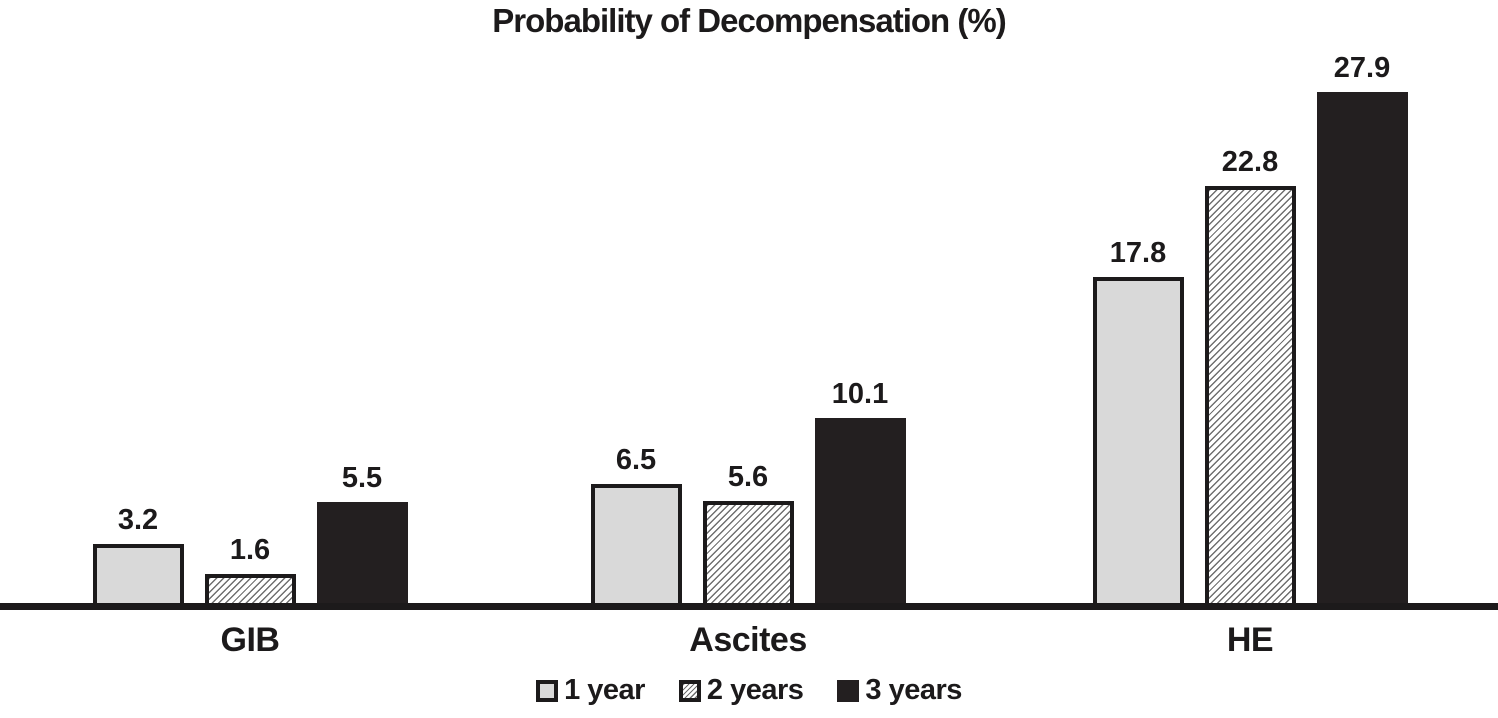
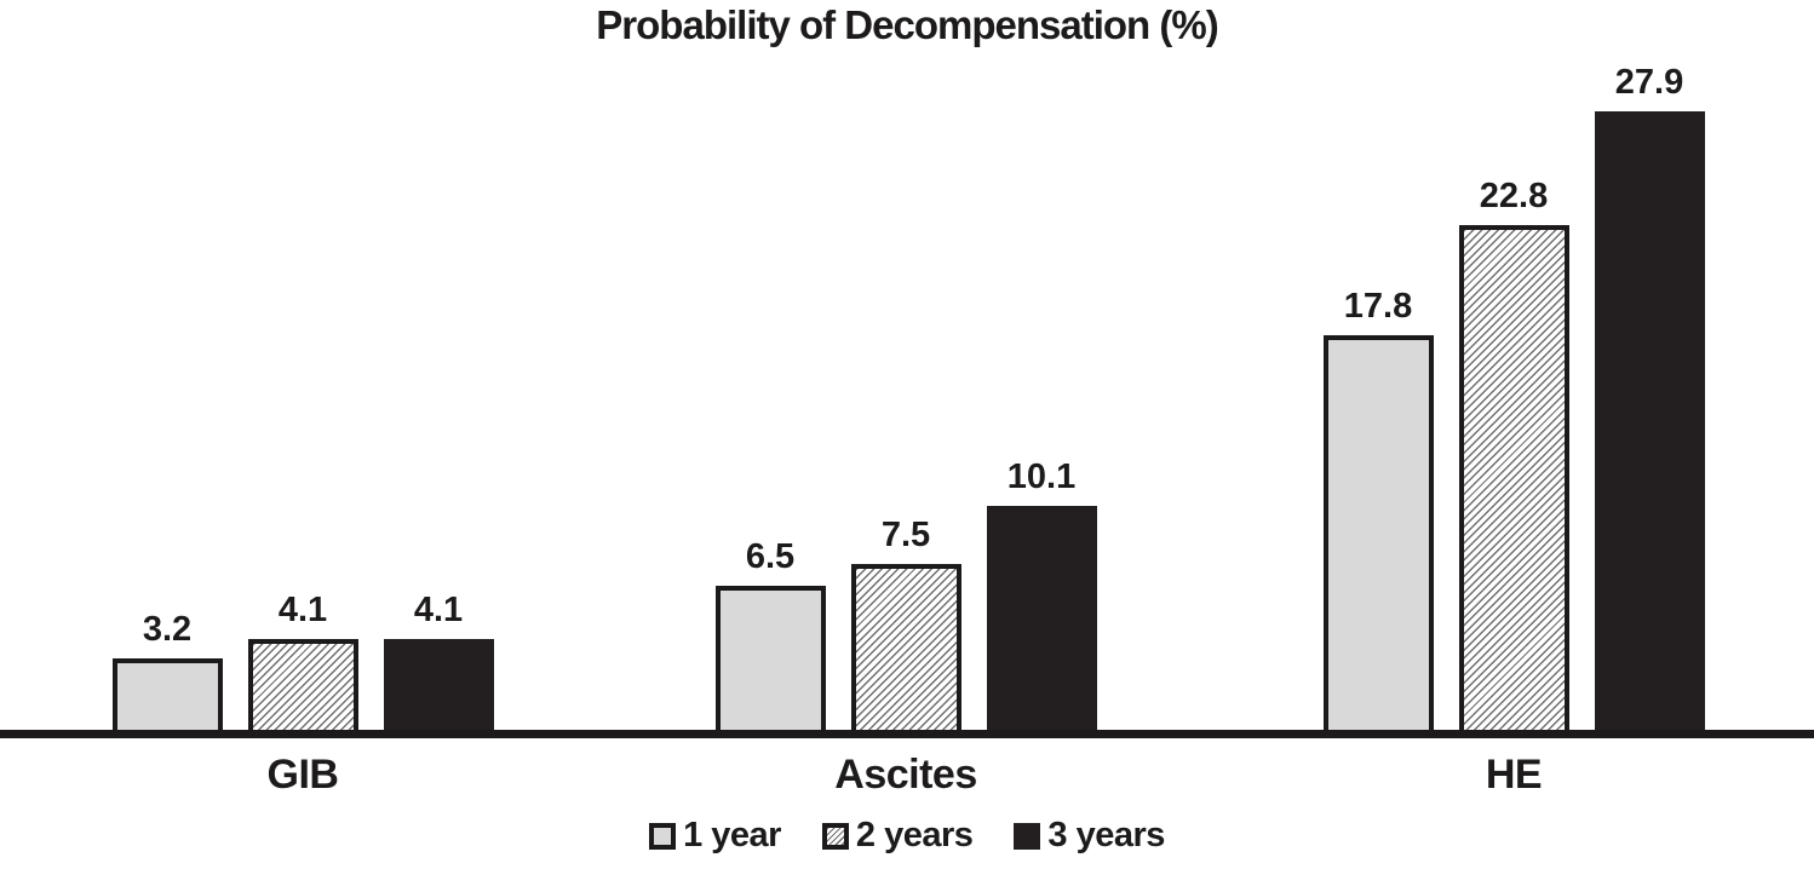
2 years/GIB: 1.6 -> 4.1
3 years/GIB: 5.5 -> 4.1
2 years/Ascites: 5.6 -> 7.5
